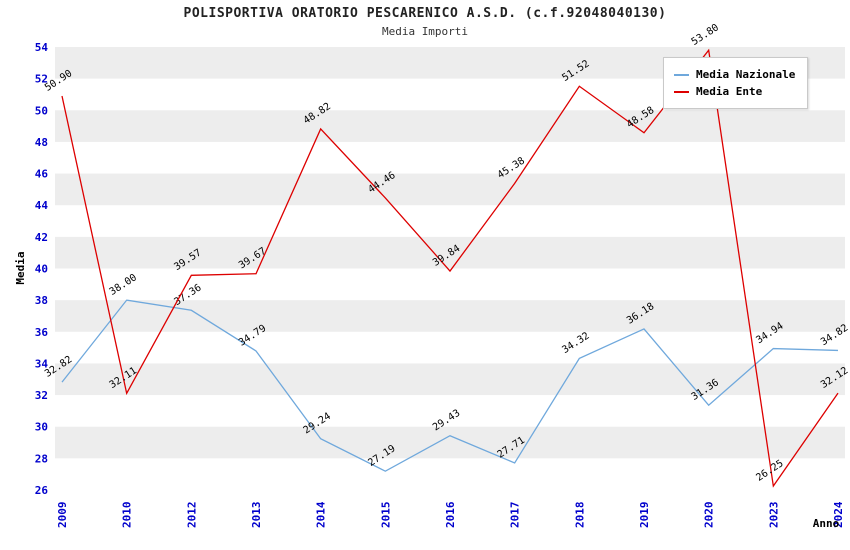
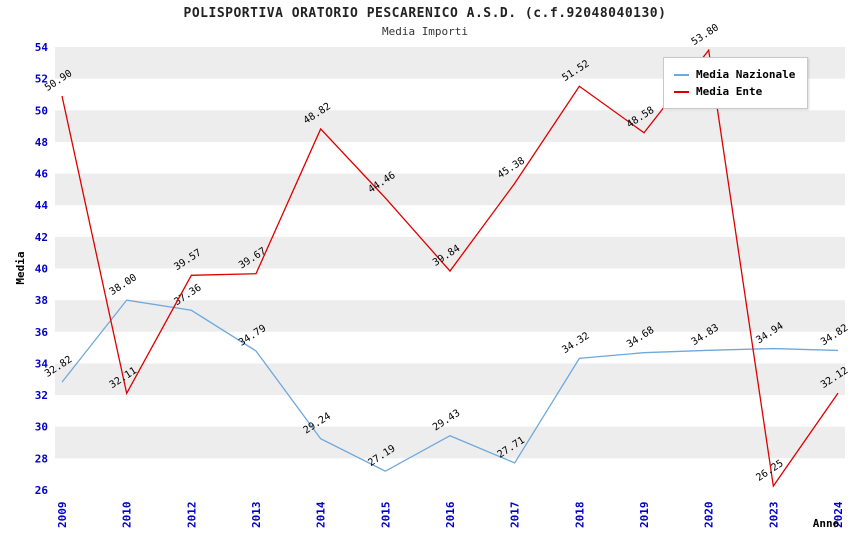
Media Nazionale/2019: 36.18 -> 34.68
Media Nazionale/2020: 31.36 -> 34.83
